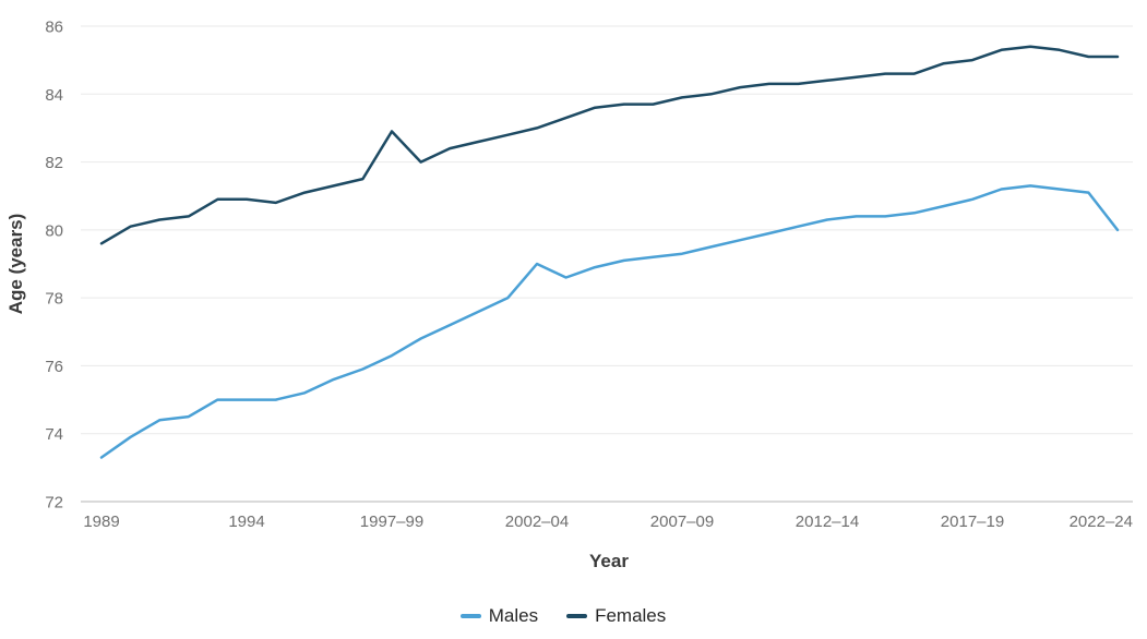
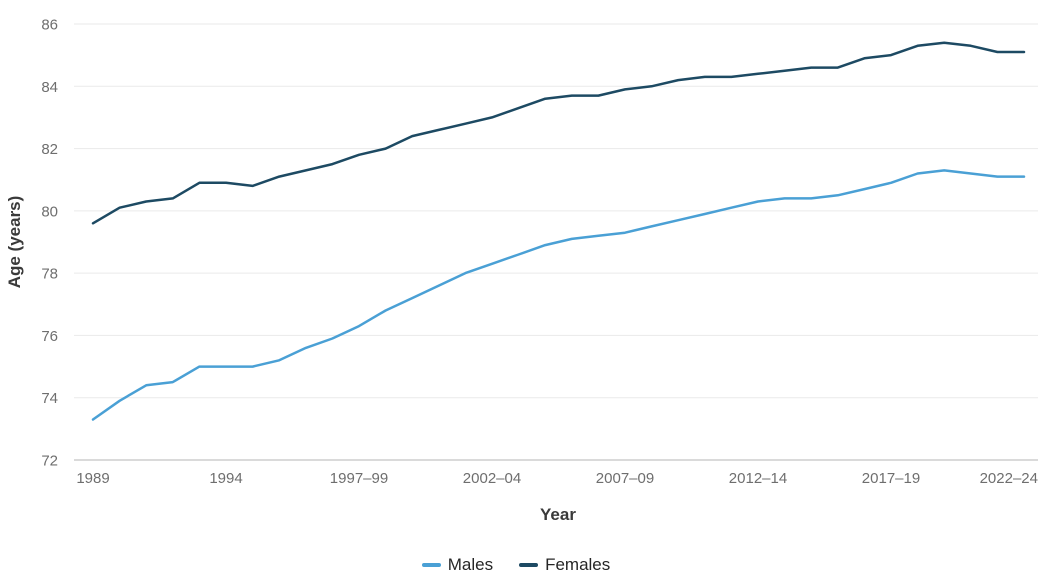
Females/1997–99: 82.9 -> 81.8
Males/2002–04: 79.0 -> 78.3
Males/2022–24: 80.0 -> 81.1
